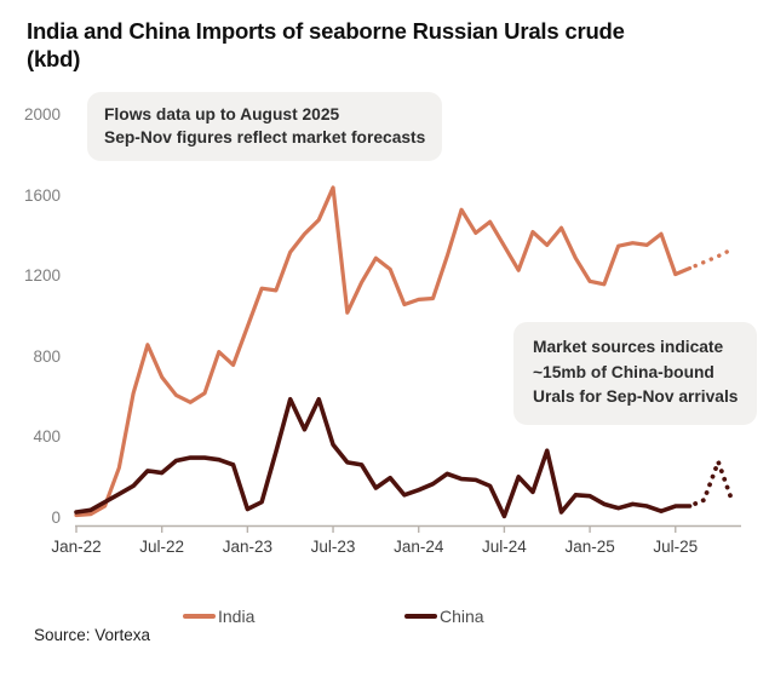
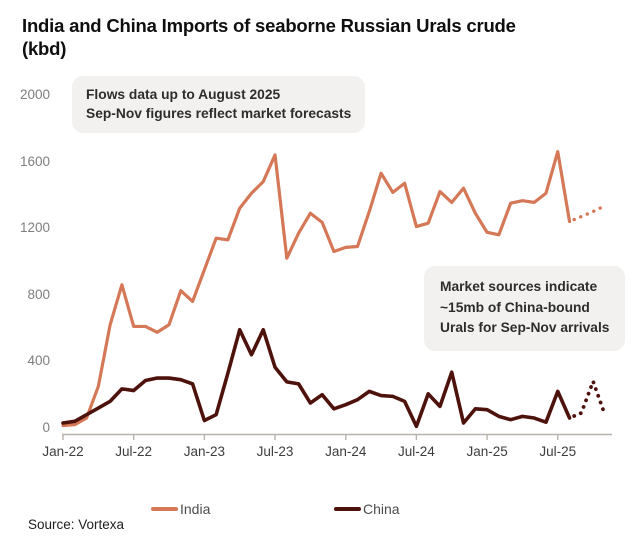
India/Jul-22: 700 -> 610
India/Jul-24: 1350 -> 1210
India/Jul-25: 1210 -> 1660
China/Jul-25: 60 -> 220
